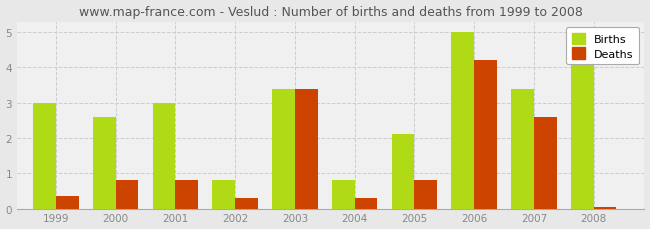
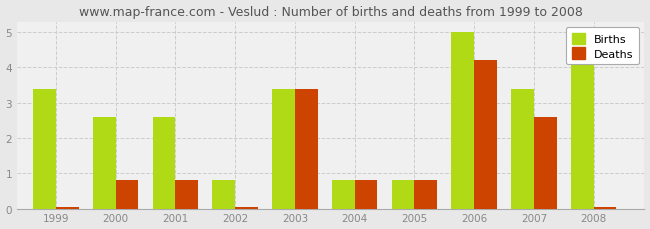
Births/1999: 3.0 -> 3.4
Deaths/1999: 0.35 -> 0.05
Births/2001: 3.0 -> 2.6
Deaths/2002: 0.30 -> 0.05
Deaths/2004: 0.30 -> 0.80
Births/2005: 2.1 -> 0.8
